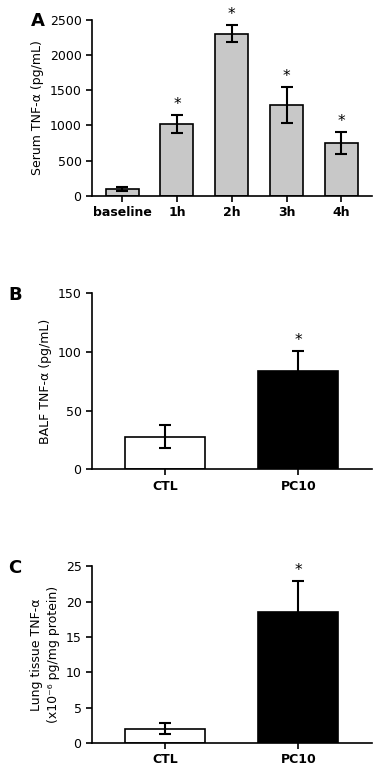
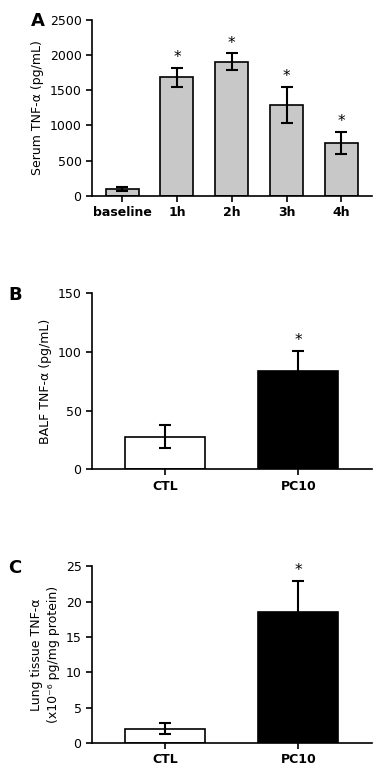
1h: 1020 -> 1680
2h: 2300 -> 1900
